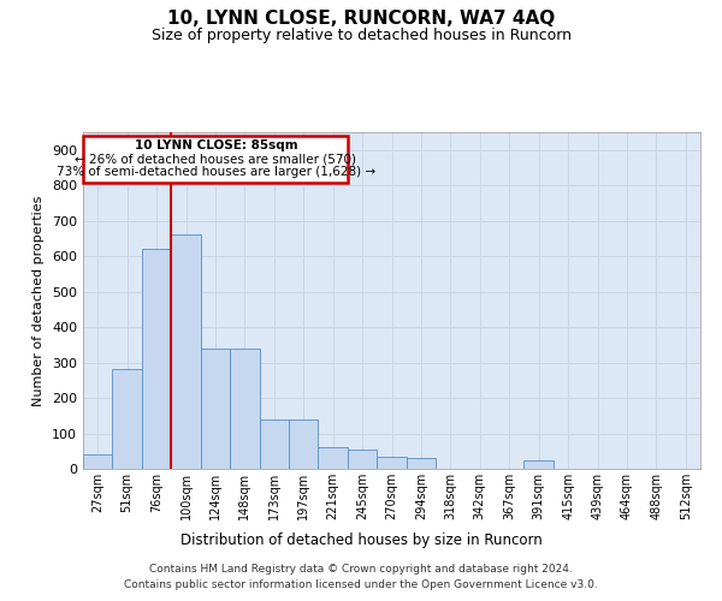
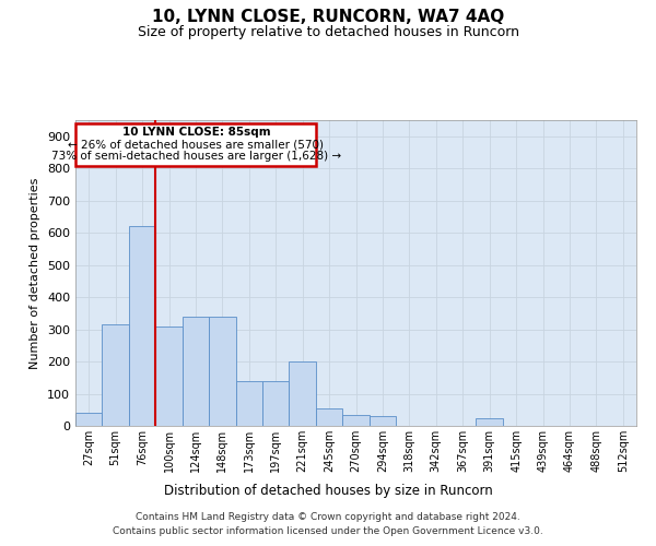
51sqm: 280 -> 315
100sqm: 660 -> 310
221sqm: 60 -> 200
